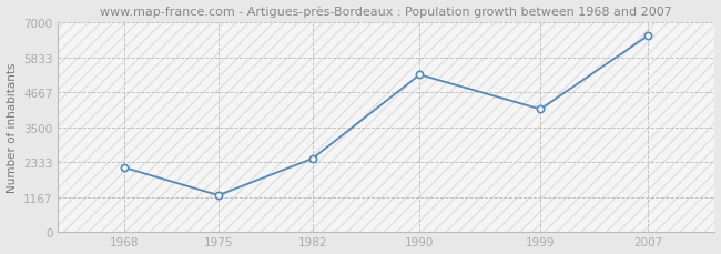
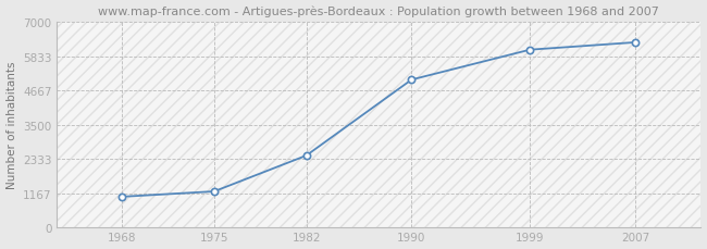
1968: 2150 -> 1050
1990: 5250 -> 5030
1999: 4100 -> 6050
2007: 6550 -> 6300
